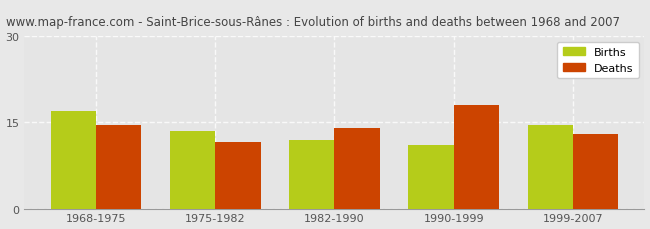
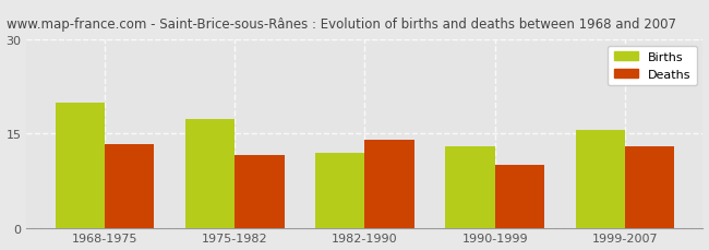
Births/1968-1975: 17.0 -> 20.0
Deaths/1968-1975: 14.5 -> 13.4
Births/1975-1982: 13.5 -> 17.4
Births/1990-1999: 11.0 -> 13.0
Deaths/1990-1999: 18.0 -> 10.0
Births/1999-2007: 14.5 -> 15.6
